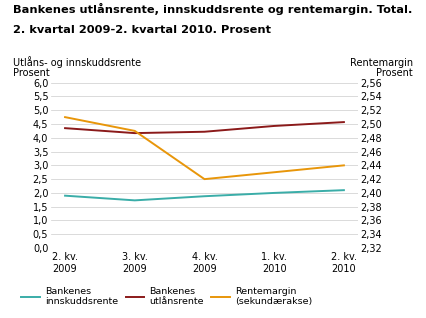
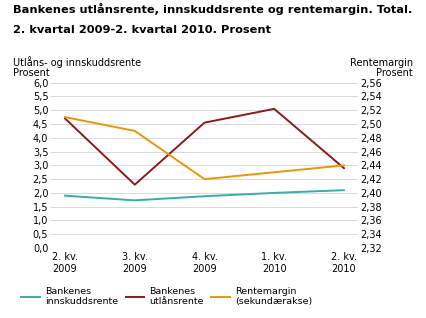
Bankenes utlånsrente/2. kv. 2009: 4,35 -> 4,70
Bankenes utlånsrente/3. kv. 2009: 4,17 -> 2,30
Bankenes utlånsrente/4. kv. 2009: 4,22 -> 4,55
Bankenes utlånsrente/1. kv. 2010: 4,43 -> 5,05
Bankenes utlånsrente/2. kv. 2010: 4,57 -> 2,90
